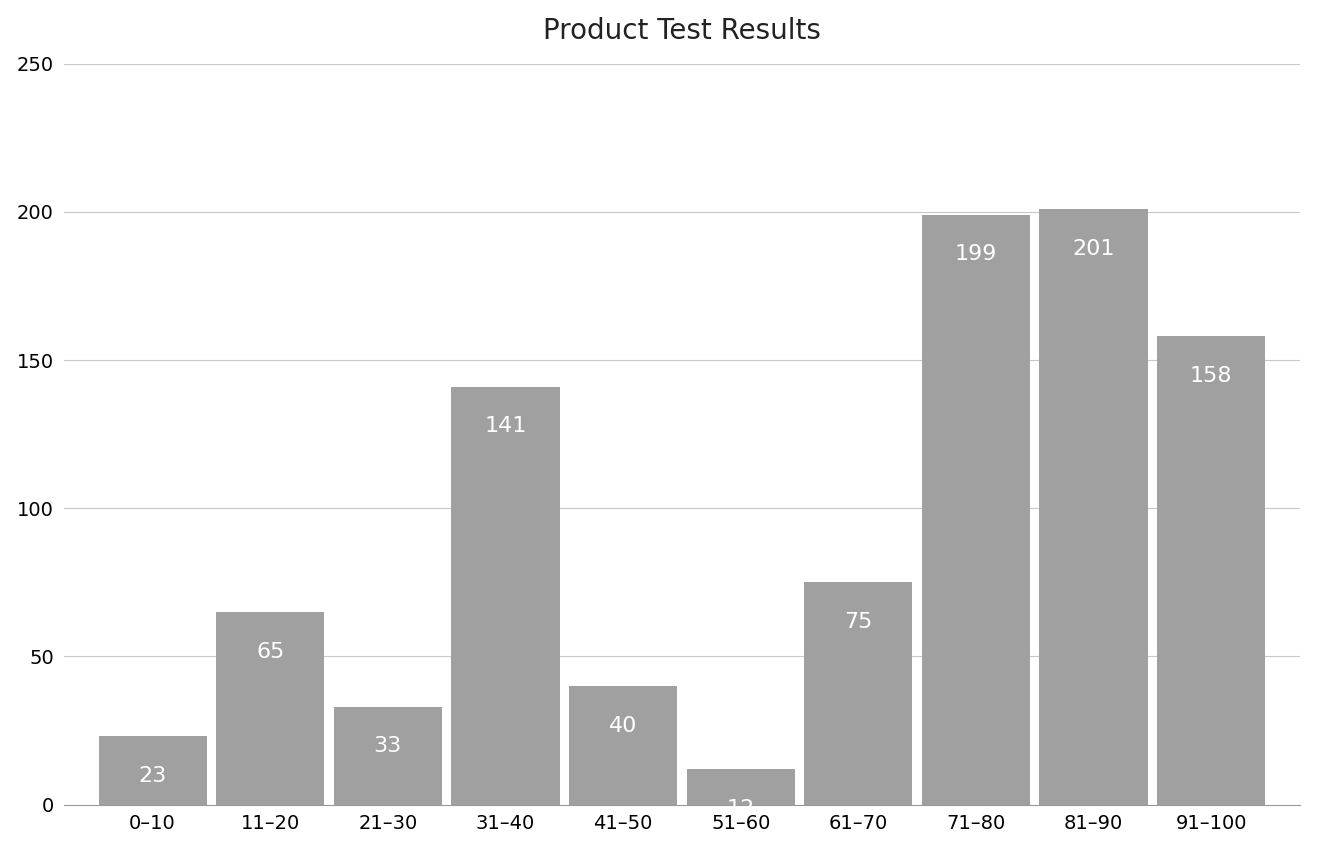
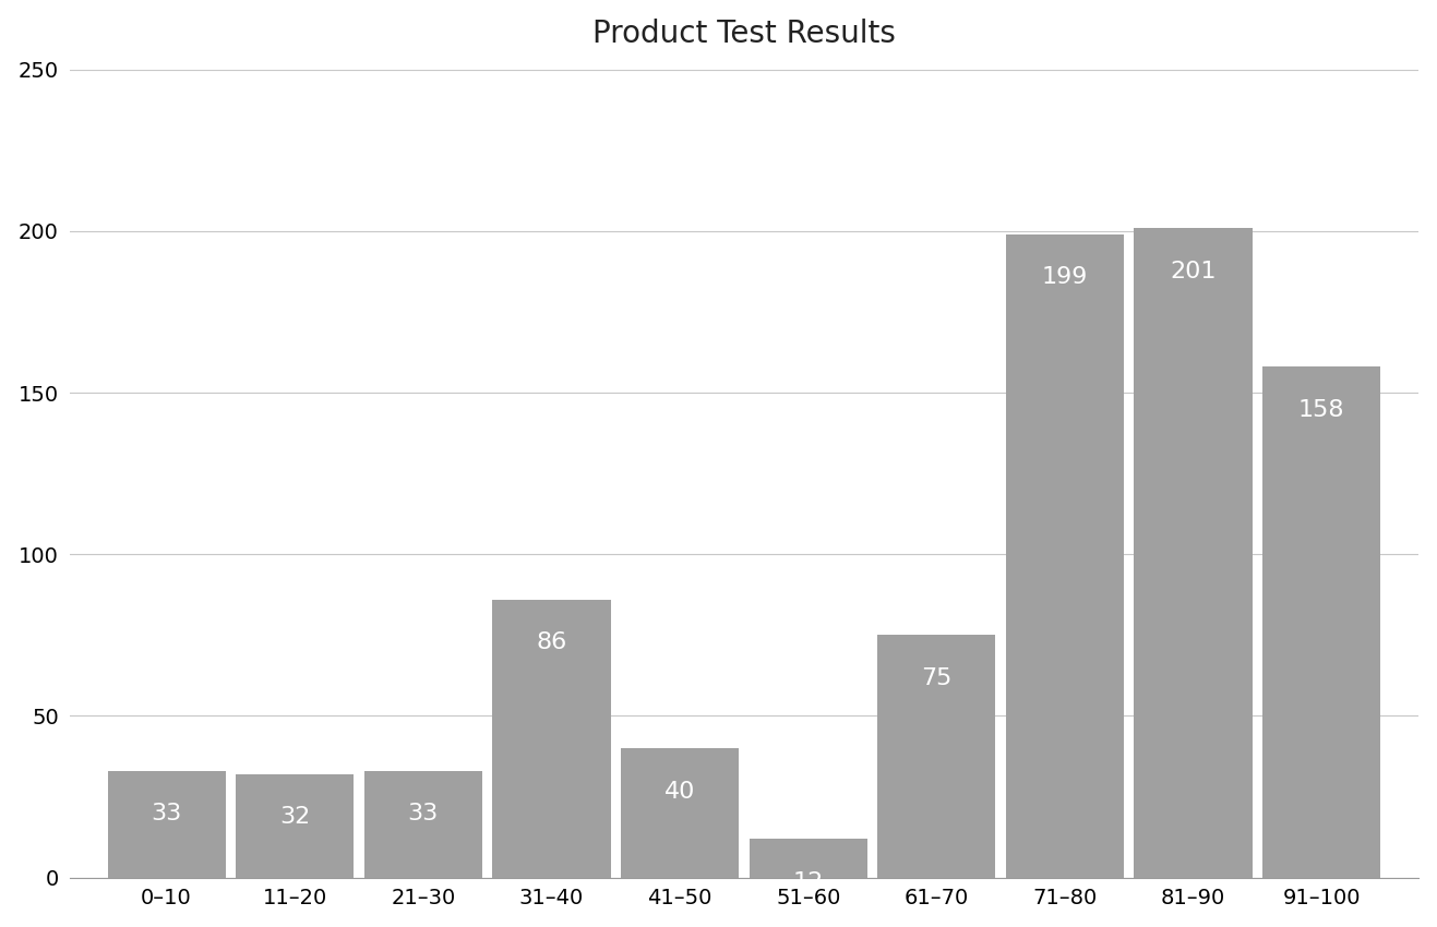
0–10: 23 -> 33
11–20: 65 -> 32
31–40: 141 -> 86
